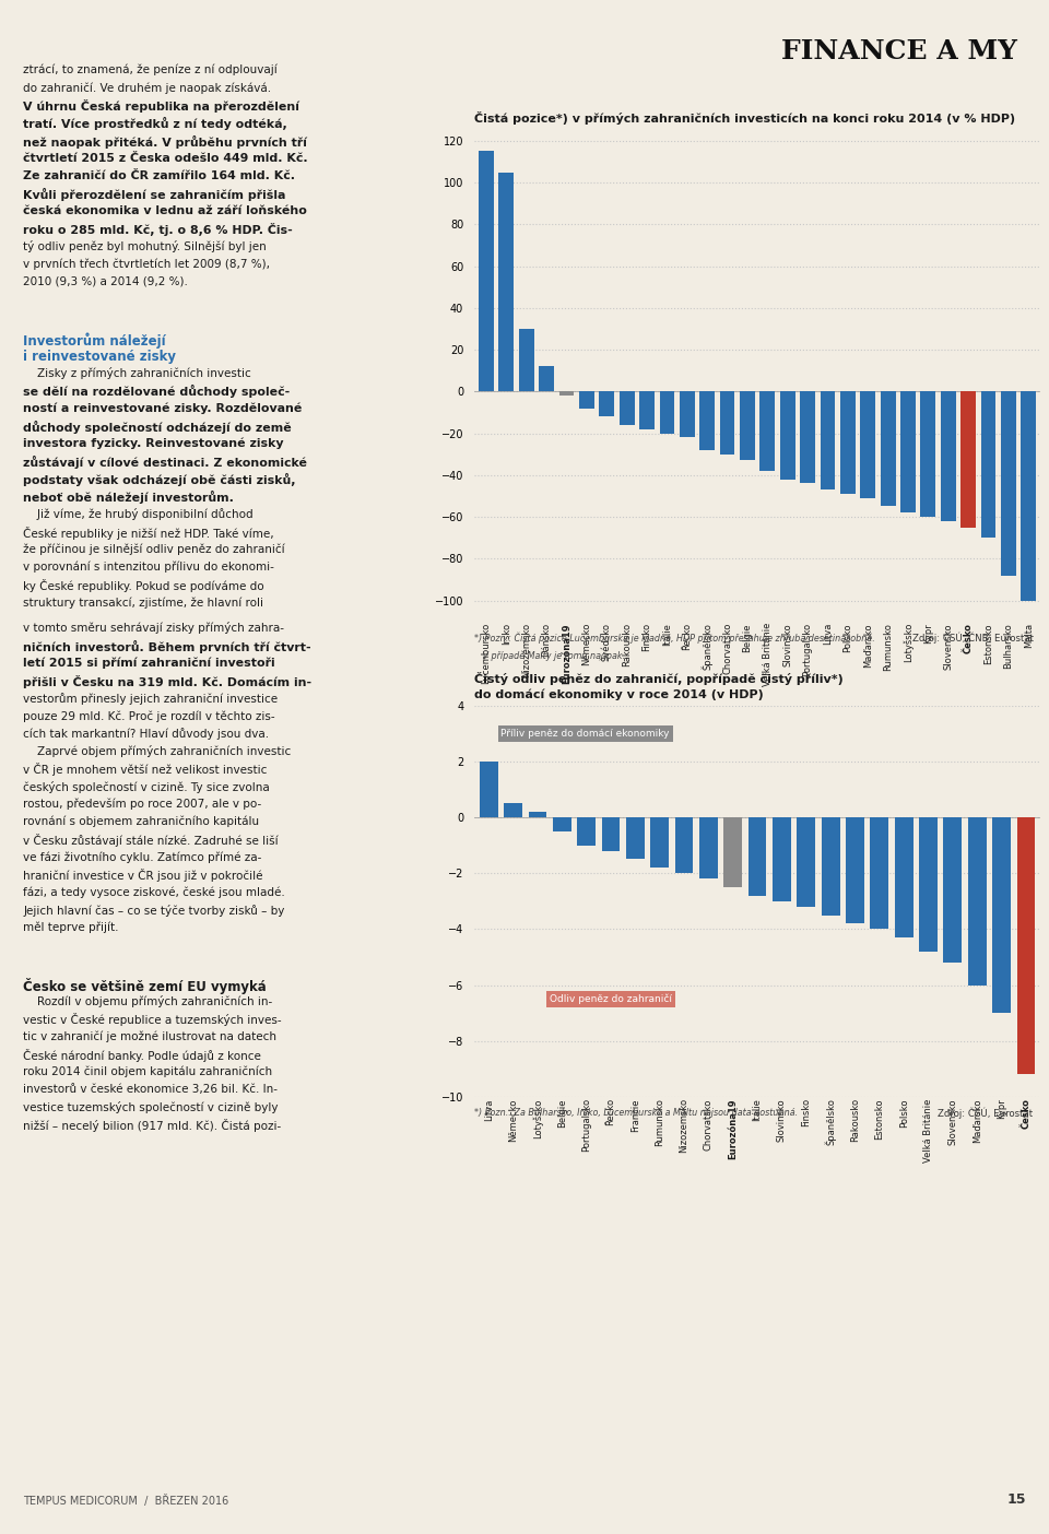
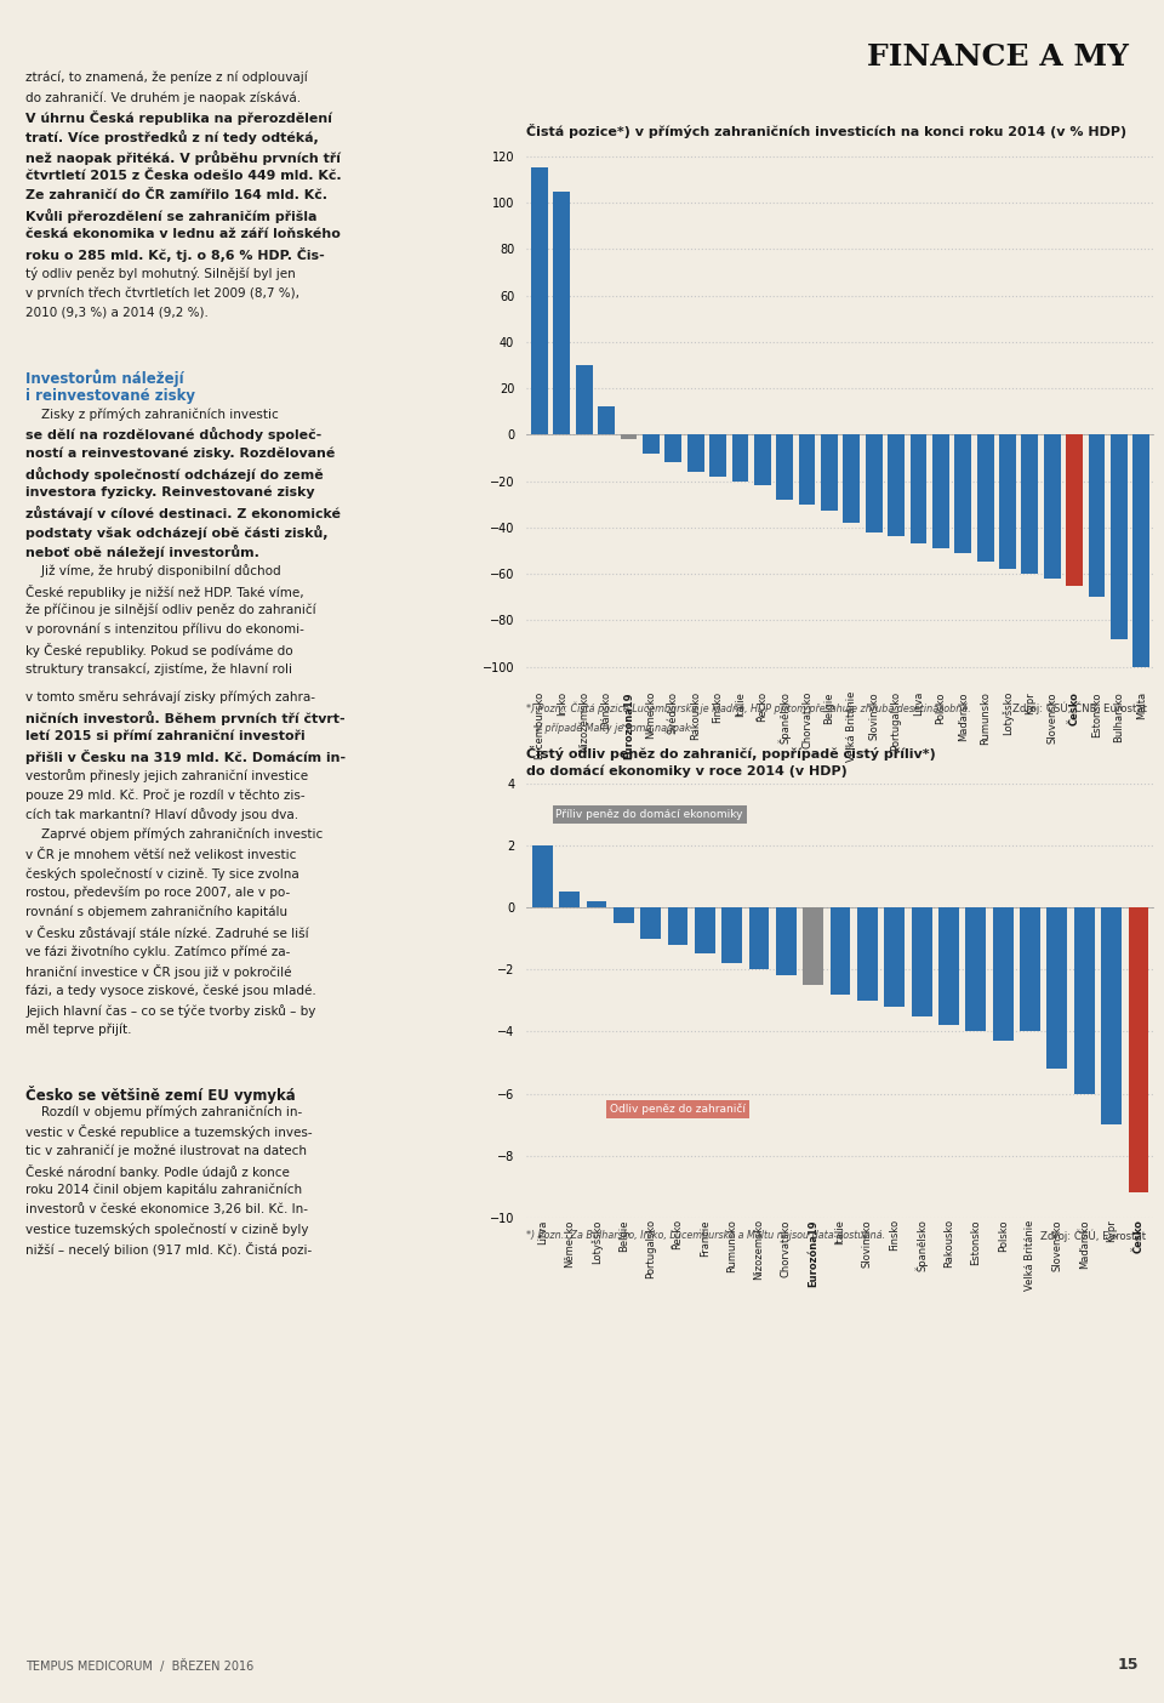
Velká Británie: -4.8 -> -4.0
